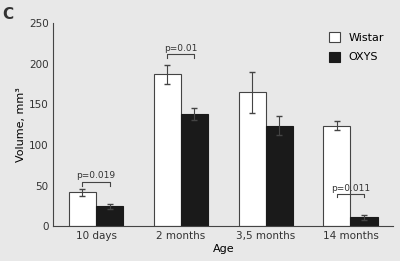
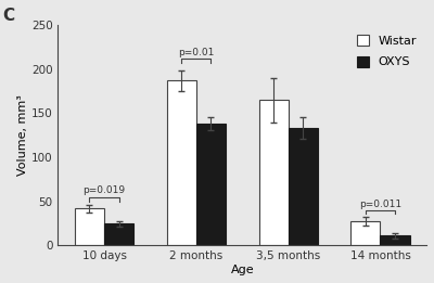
OXYS/3,5 months: 124 -> 133
Wistar/14 months: 124 -> 28
